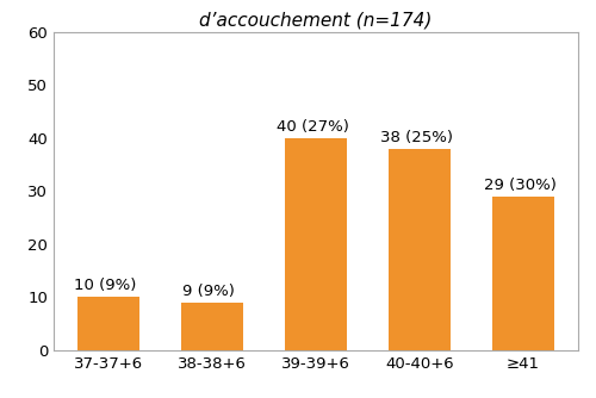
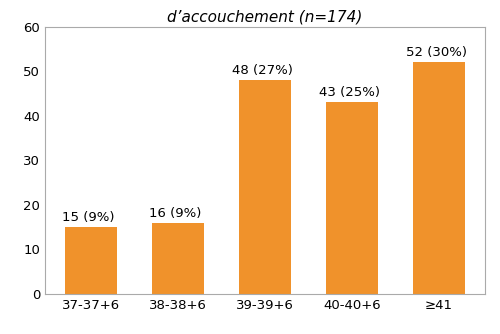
37-37+6: 10 -> 15
38-38+6: 9 -> 16
39-39+6: 40 -> 48
40-40+6: 38 -> 43
≥41: 29 -> 52
